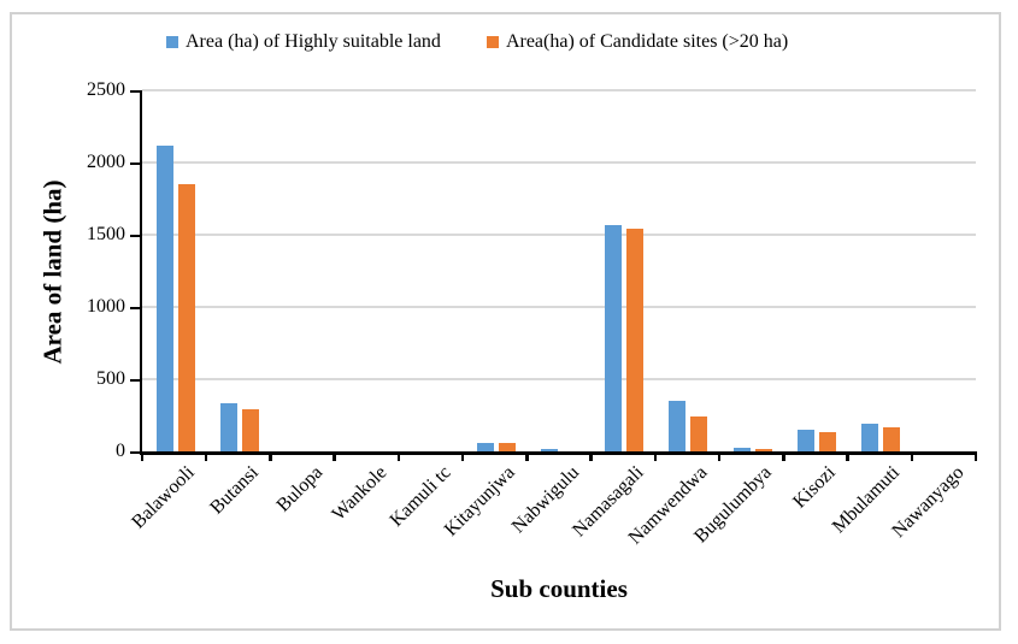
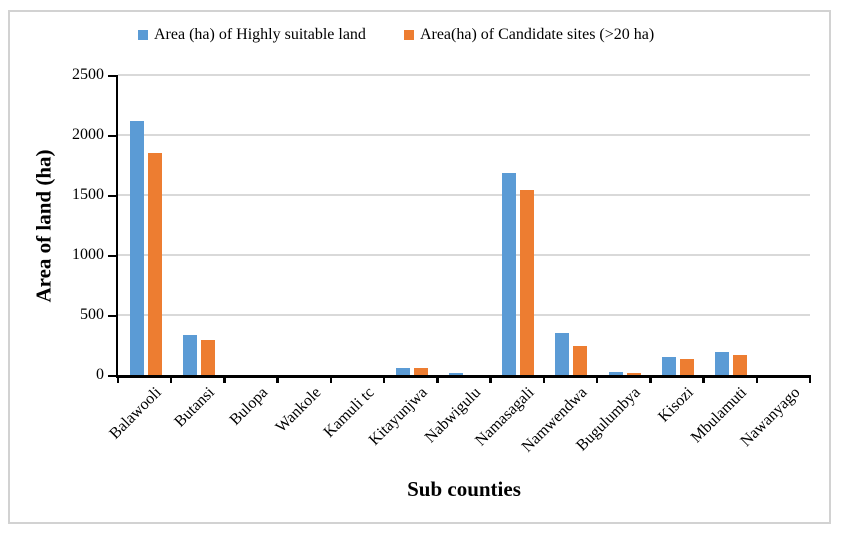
Area (ha) of Highly suitable land/Namasagali: 1570 -> 1680
